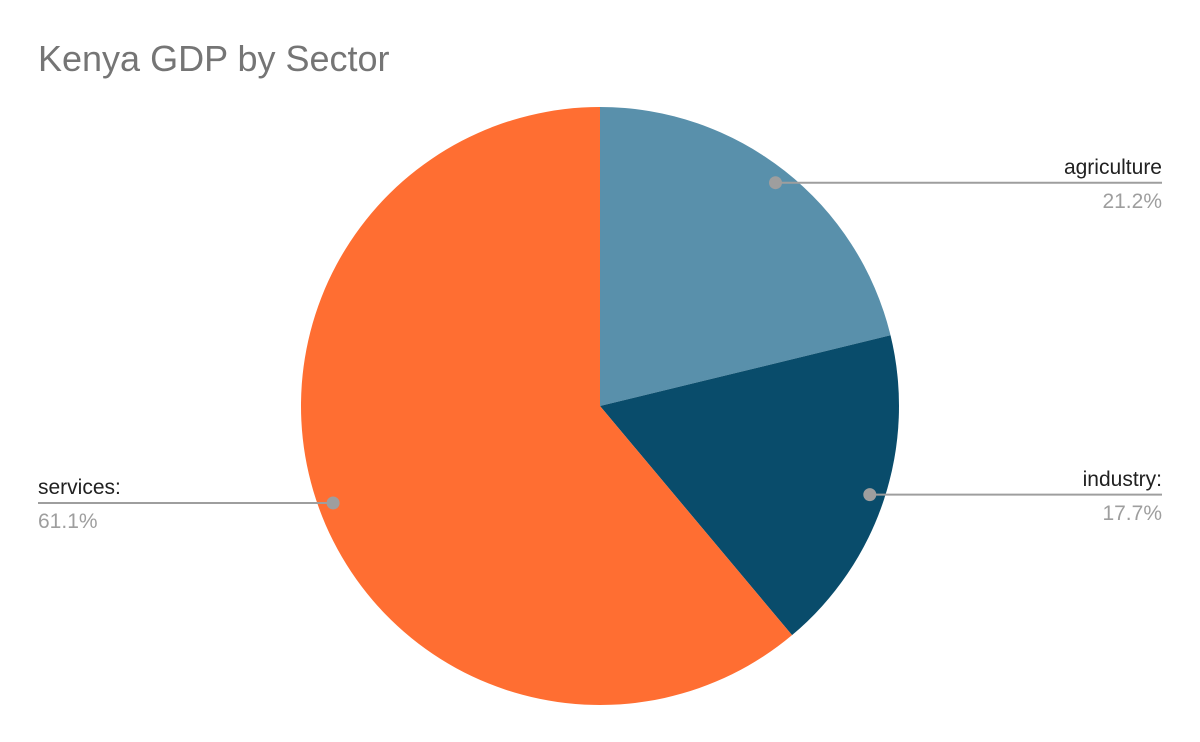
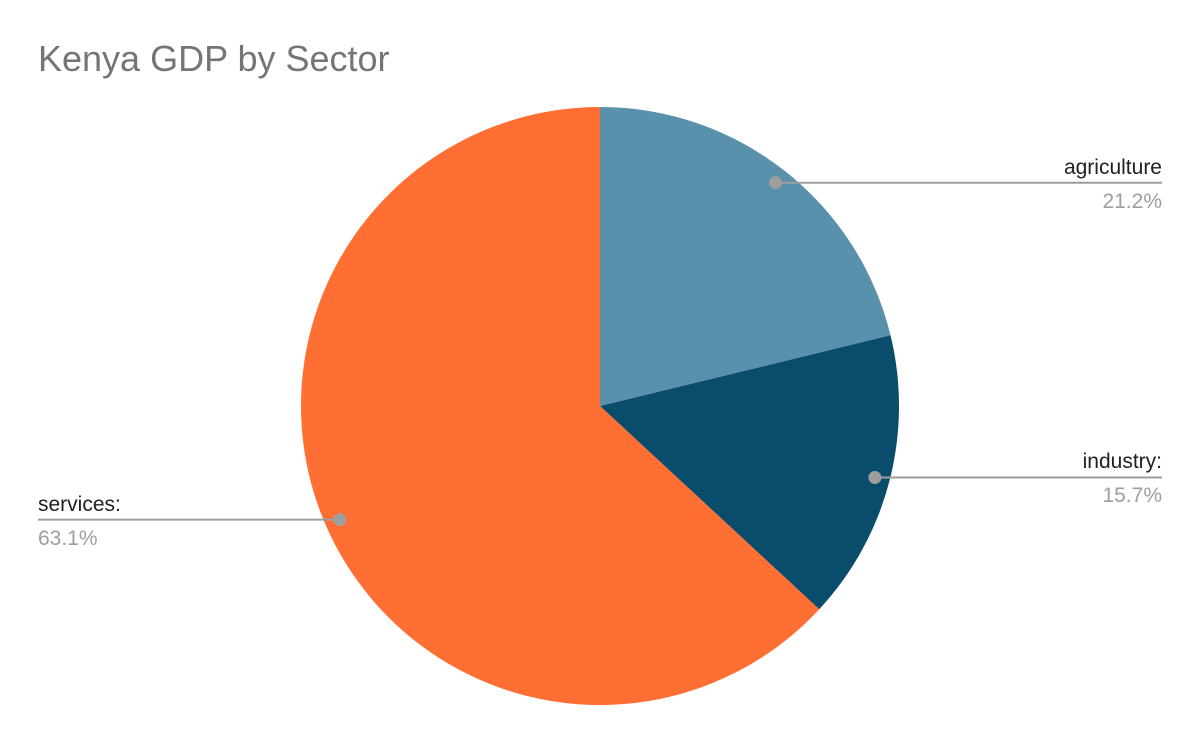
industry:: 17.7% -> 15.7%
services:: 61.1% -> 63.1%
